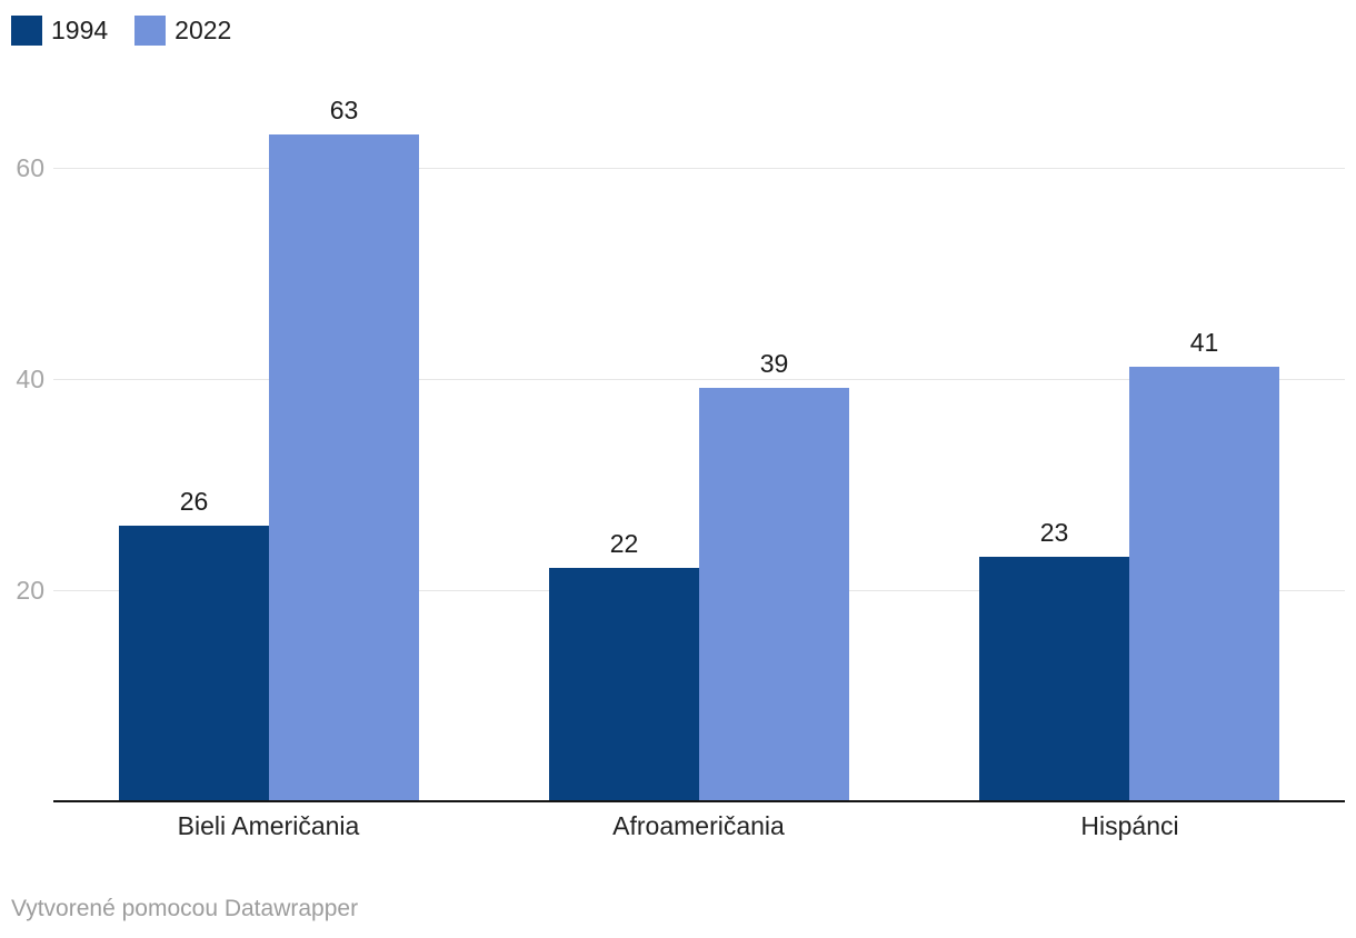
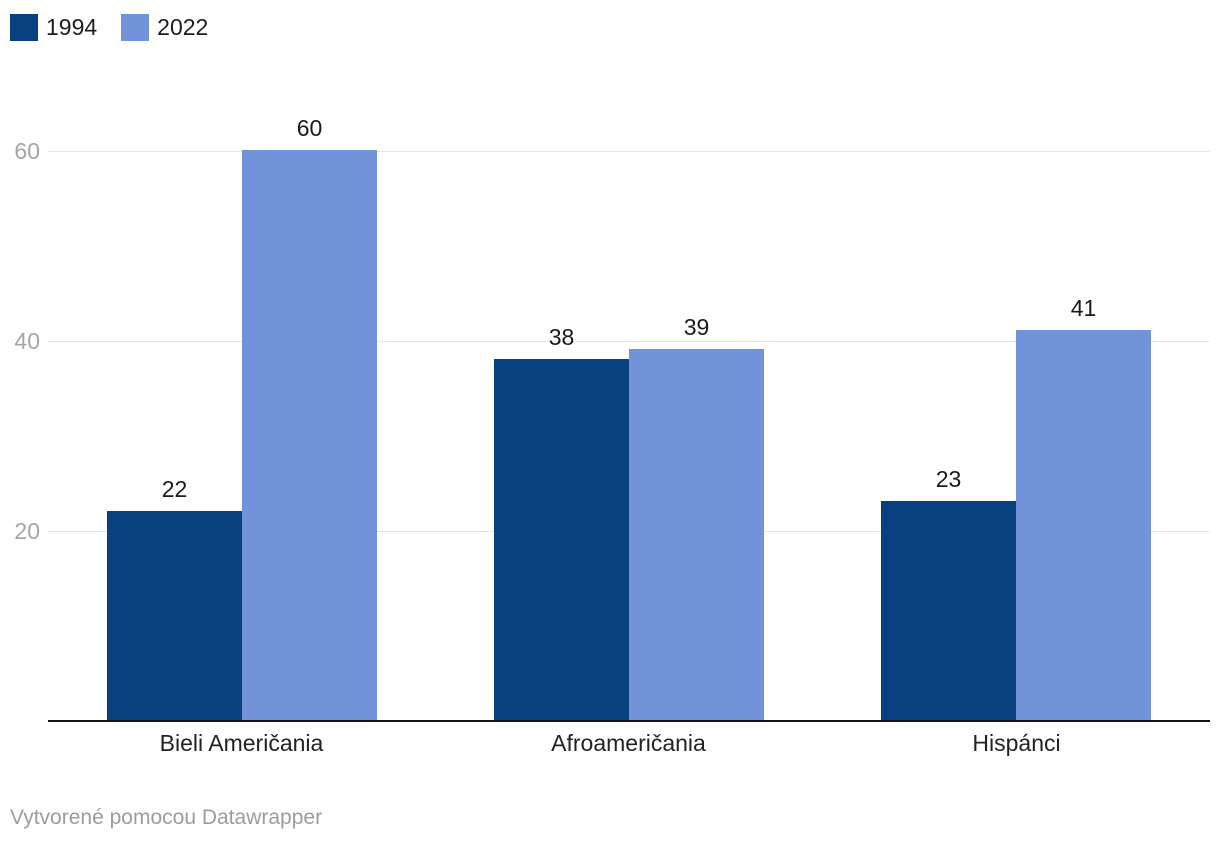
1994/Bieli Američania: 26 -> 22
2022/Bieli Američania: 63 -> 60
1994/Afroameričania: 22 -> 38
